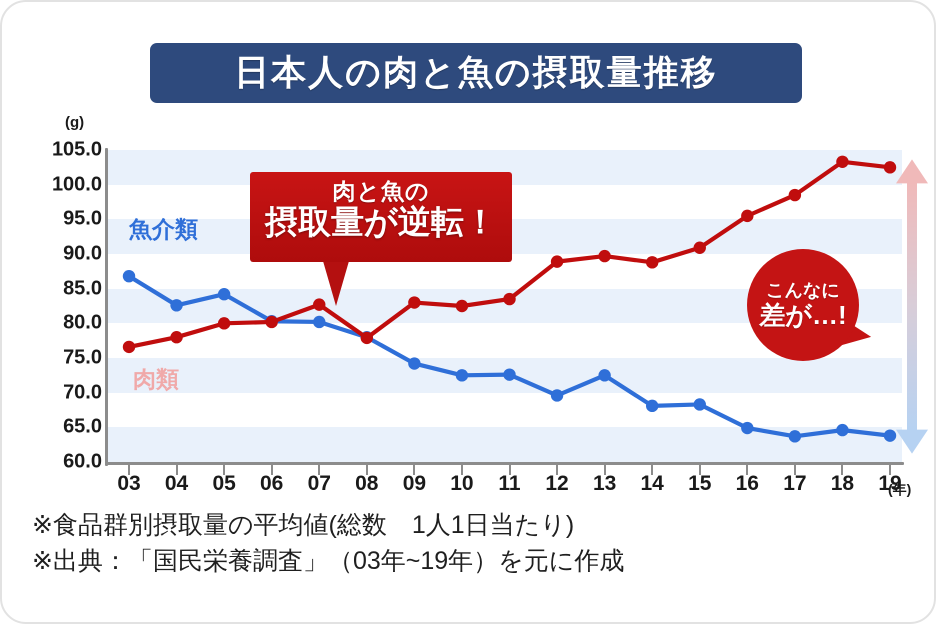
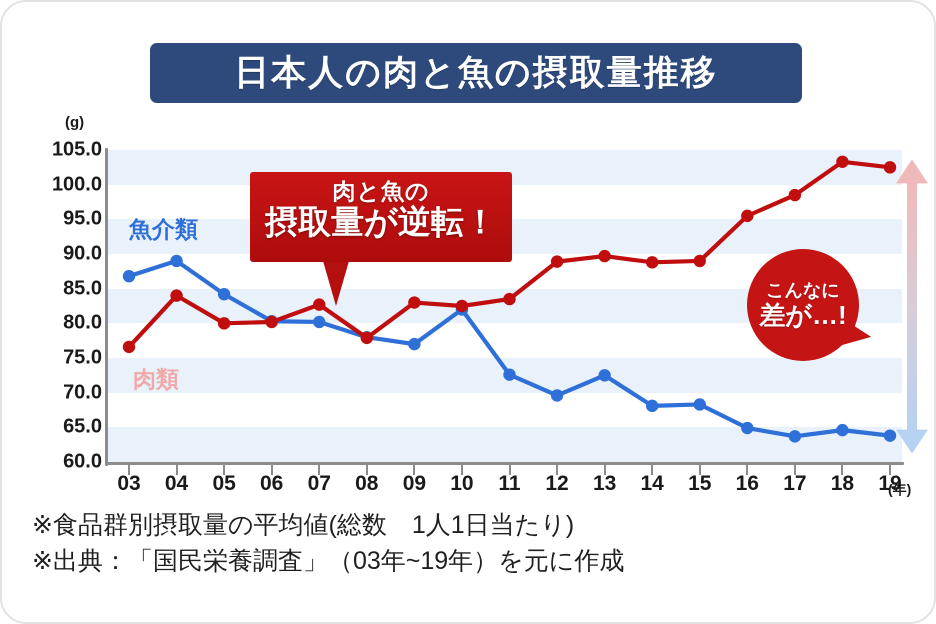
魚介類/04: 83 -> 89
肉類/04: 78 -> 84
魚介類/09: 74 -> 77
魚介類/10: 72 -> 82
肉類/15: 91 -> 89
